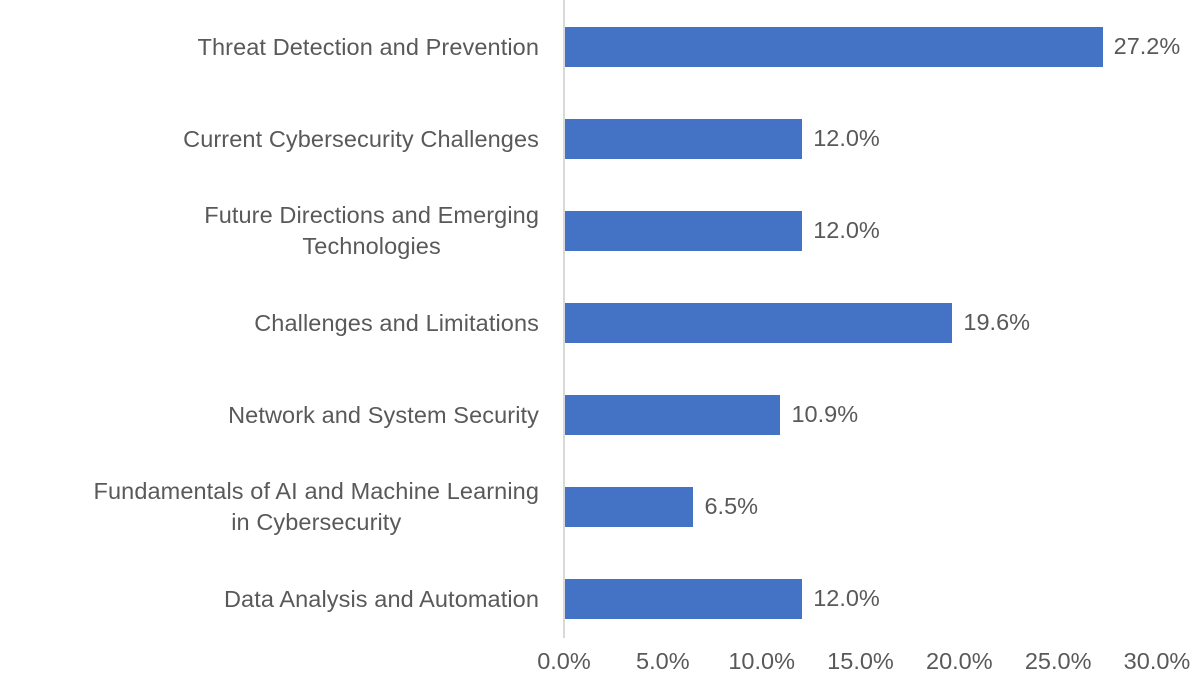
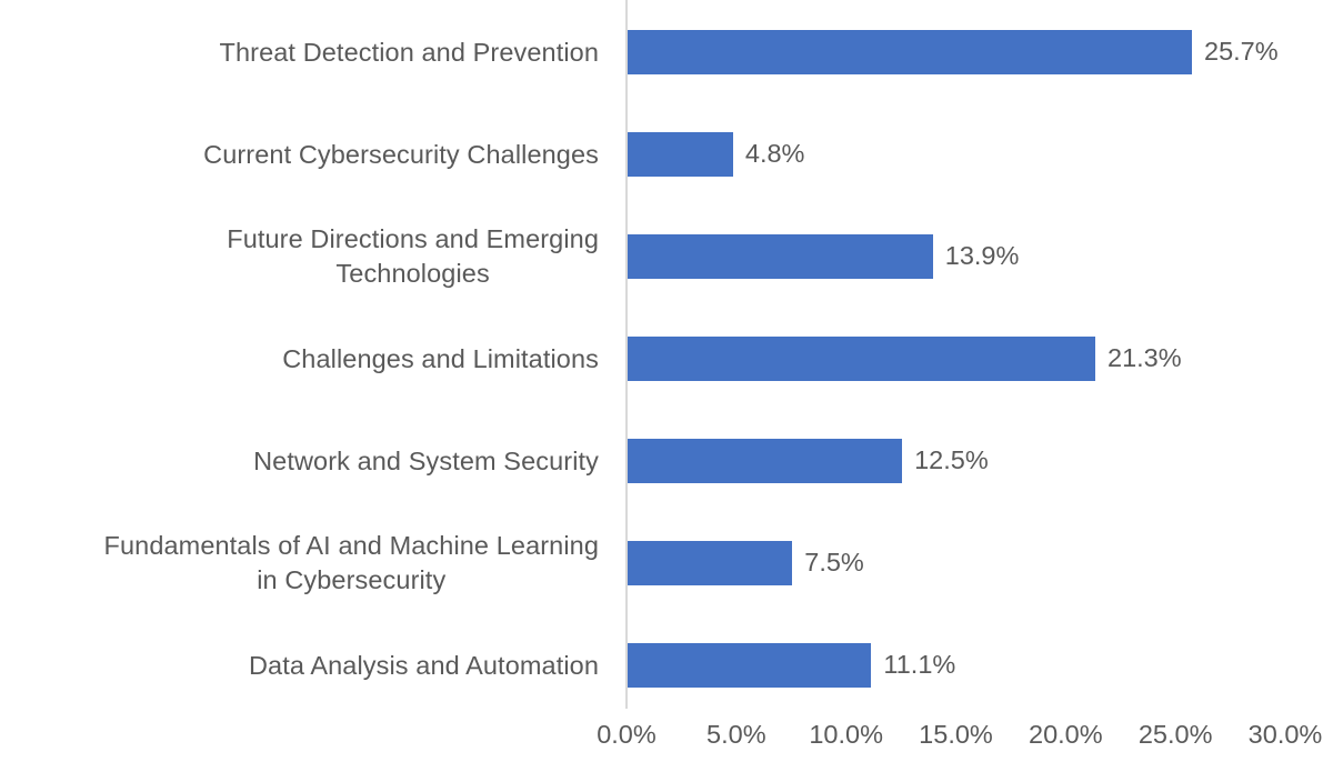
Threat Detection and Prevention: 27.2% -> 25.7%
Current Cybersecurity Challenges: 12.0% -> 4.8%
Future Directions and Emerging Technologies: 12.0% -> 13.9%
Challenges and Limitations: 19.6% -> 21.3%
Network and System Security: 10.9% -> 12.5%
Fundamentals of AI and Machine Learning in Cybersecurity: 6.5% -> 7.5%
Data Analysis and Automation: 12.0% -> 11.1%
